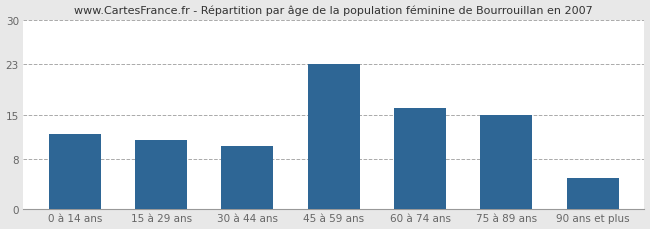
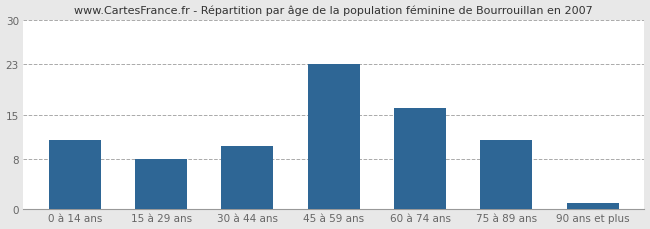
0 à 14 ans: 12 -> 11
15 à 29 ans: 11 -> 8
75 à 89 ans: 15 -> 11
90 ans et plus: 5 -> 1
